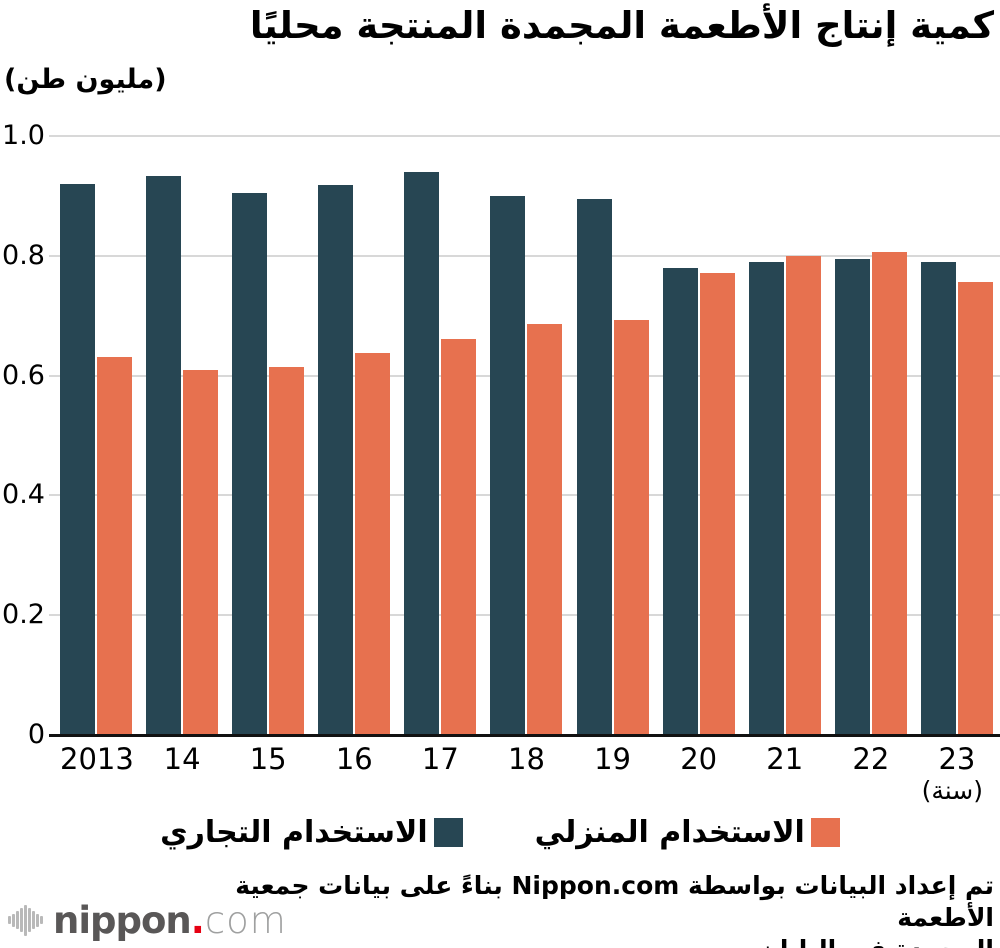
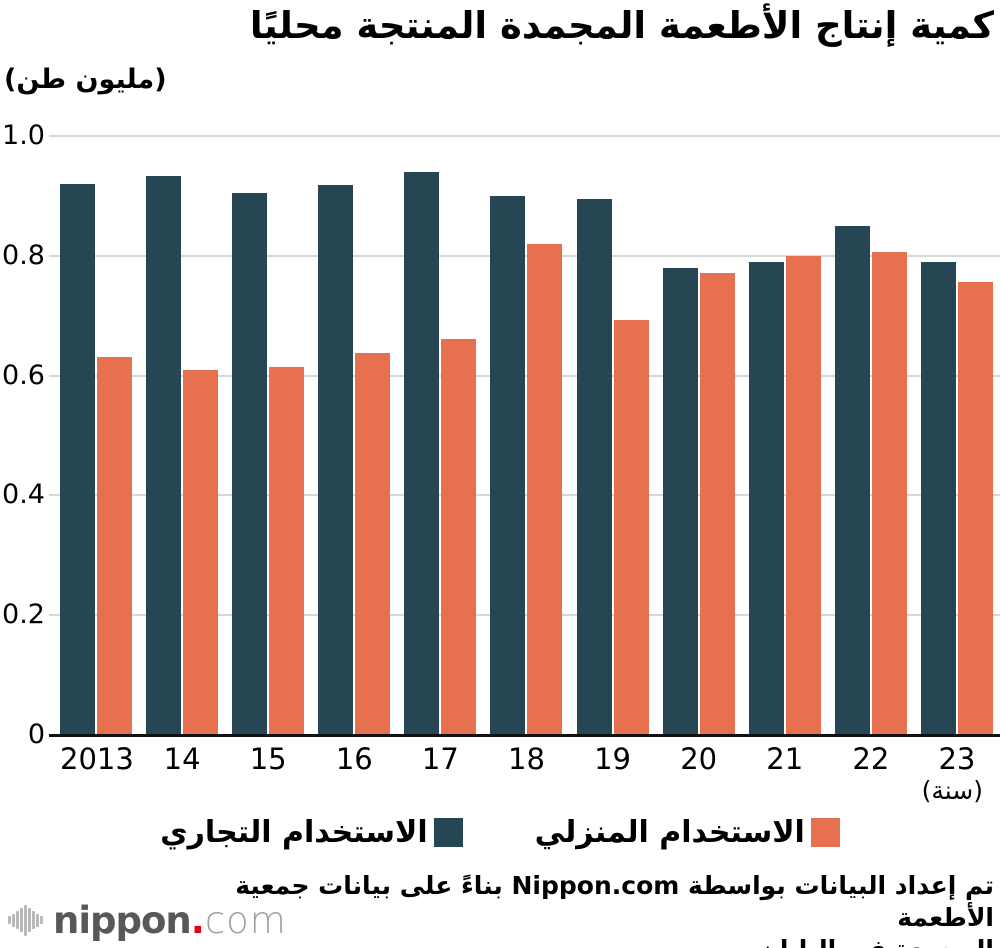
الاستخدام المنزلي/18: 0.69 -> 0.82
الاستخدام التجاري/22: 0.80 -> 0.85
